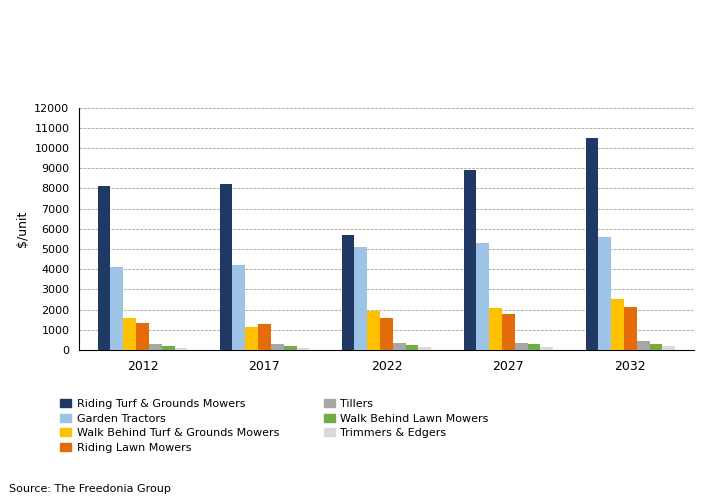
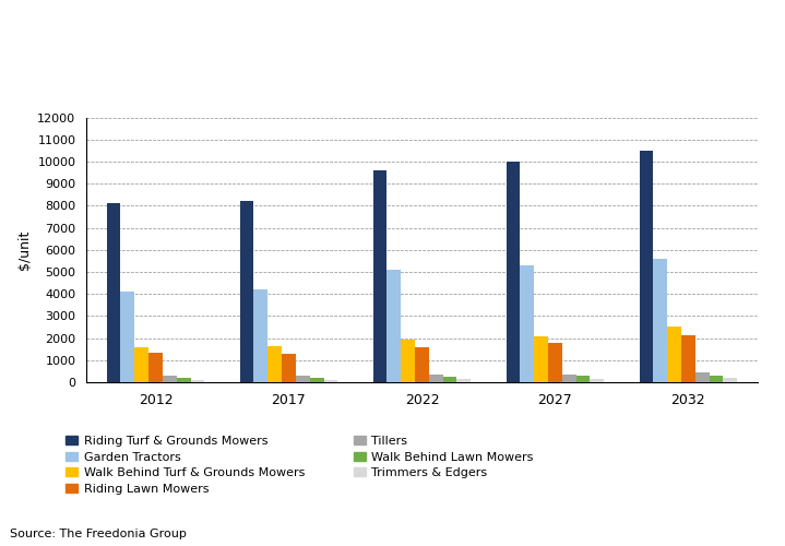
Walk Behind Turf & Grounds Mowers/2017: 1150 -> 1650
Riding Turf & Grounds Mowers/2022: 5700 -> 9600
Riding Turf & Grounds Mowers/2027: 8900 -> 10000
